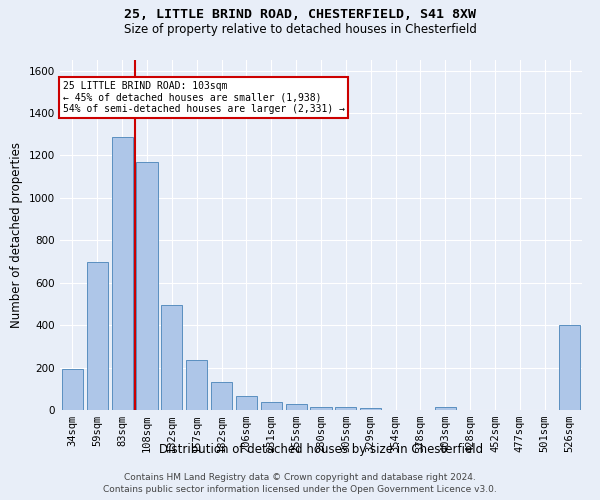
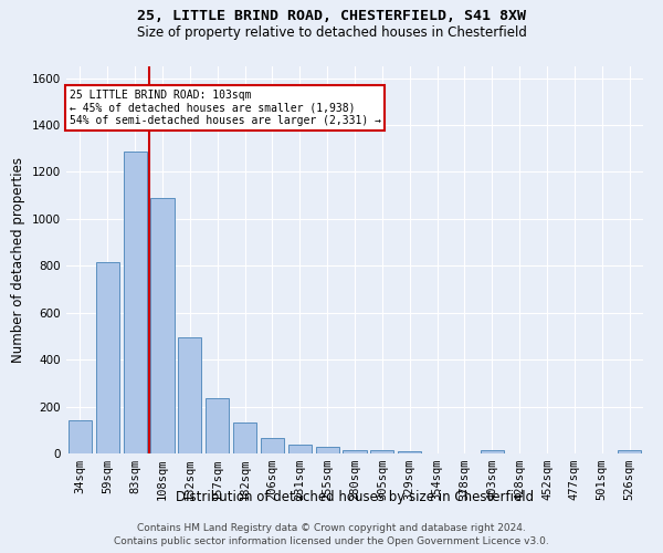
34sqm: 195 -> 140
59sqm: 700 -> 815
108sqm: 1170 -> 1090
526sqm: 400 -> 15
